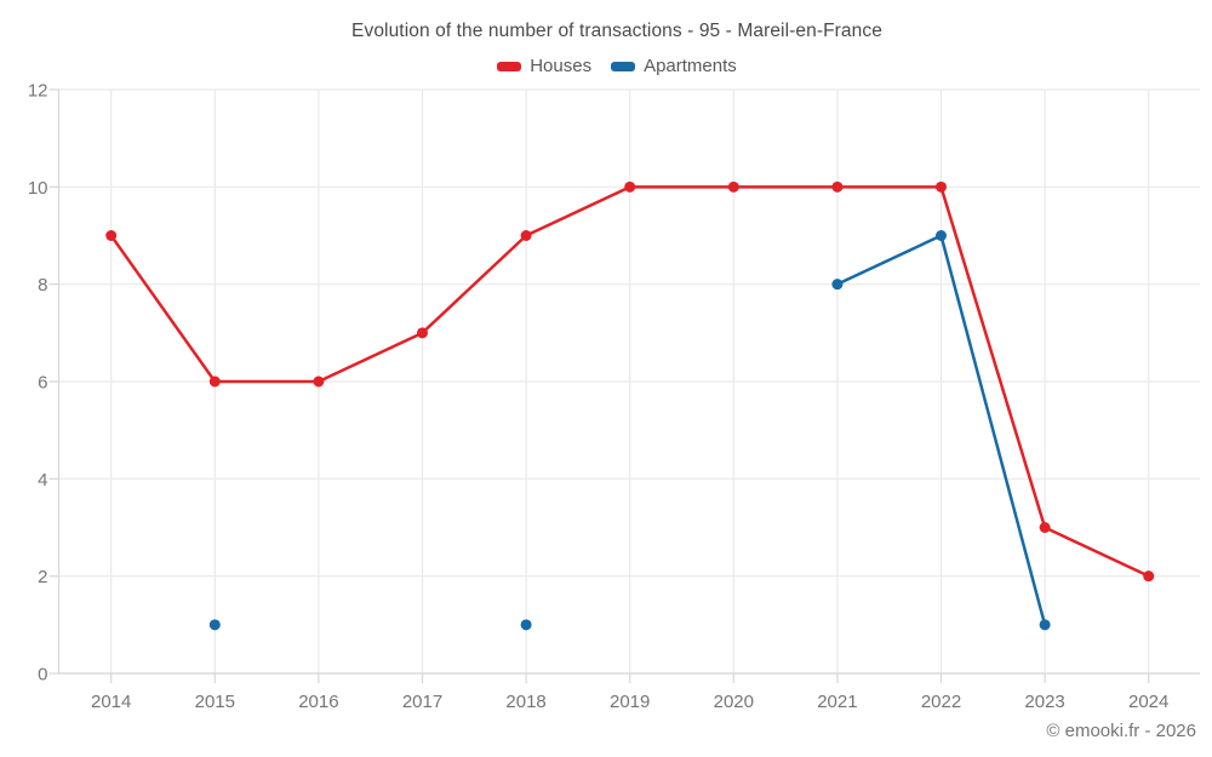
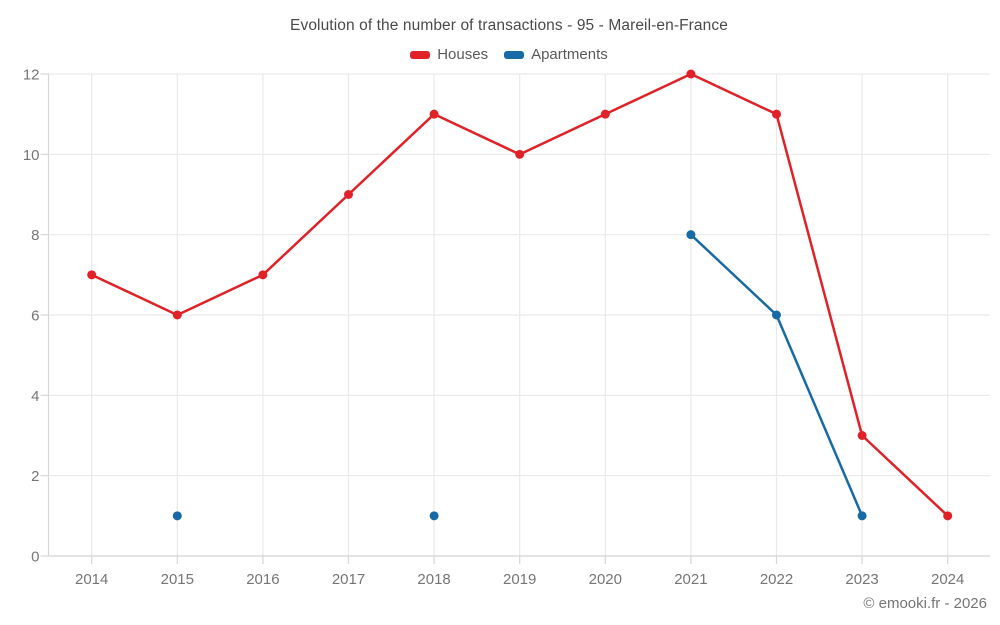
Houses/2014: 9 -> 7
Houses/2016: 6 -> 7
Houses/2017: 7 -> 9
Houses/2018: 9 -> 11
Houses/2020: 10 -> 11
Houses/2021: 10 -> 12
Houses/2022: 10 -> 11
Apartments/2022: 9 -> 6
Houses/2024: 2 -> 1
